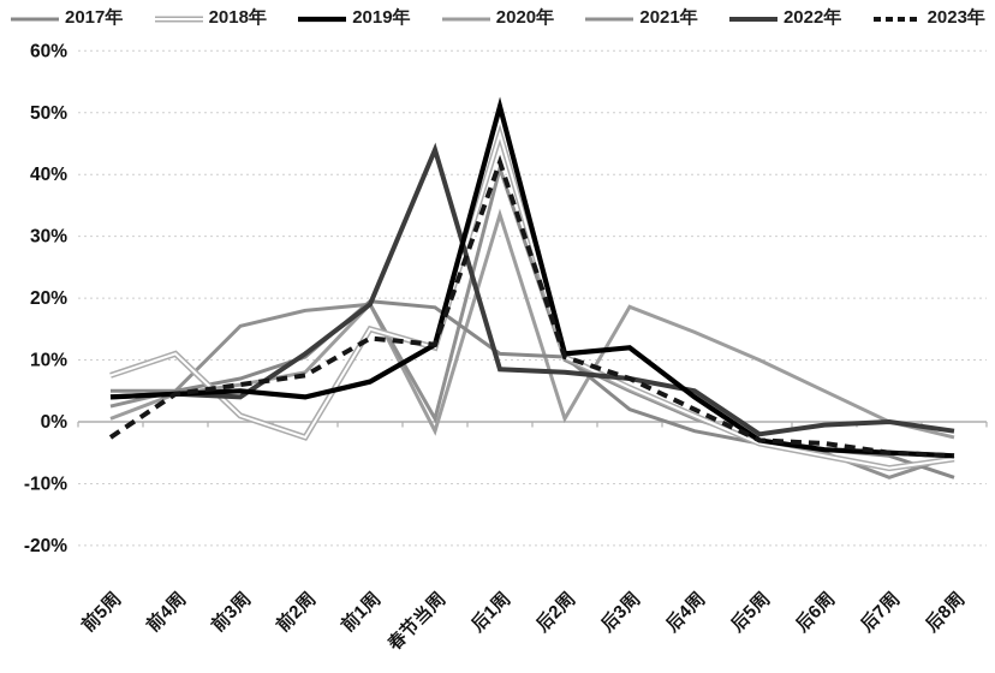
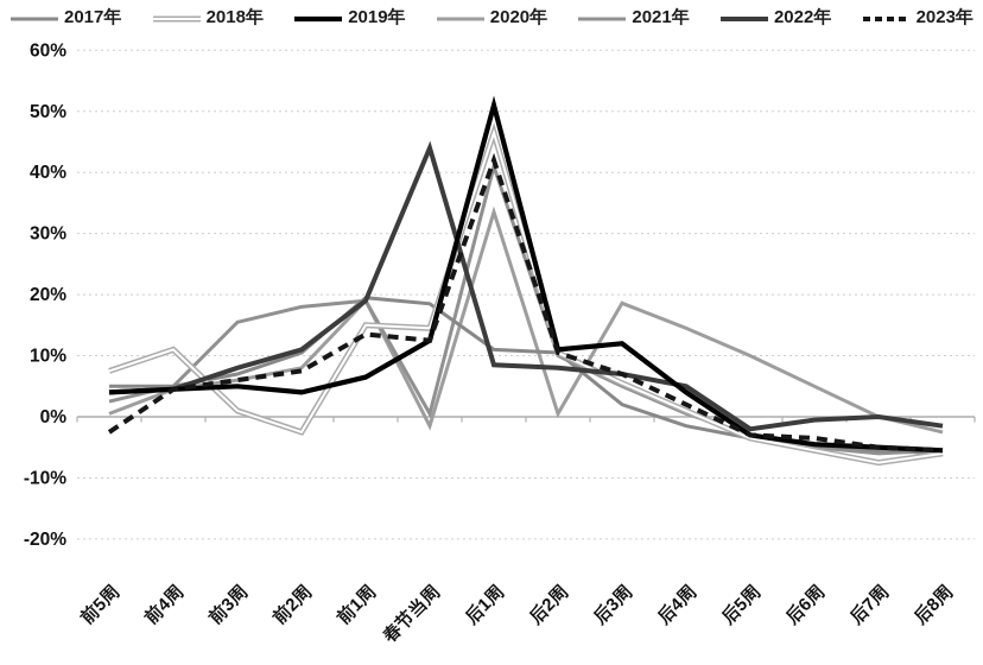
2022年/前3周: 4% -> 8%
2018年/春节当周: 12% -> 14%
2021年/后7周: -9% -> -6%
2017年/后8周: -9% -> -6%
